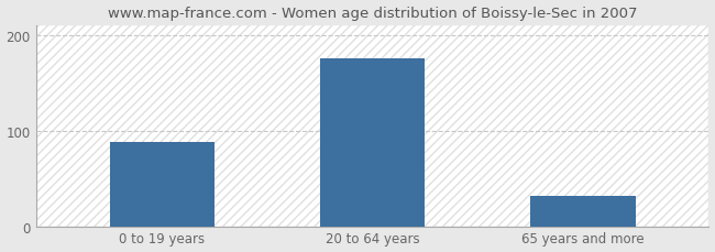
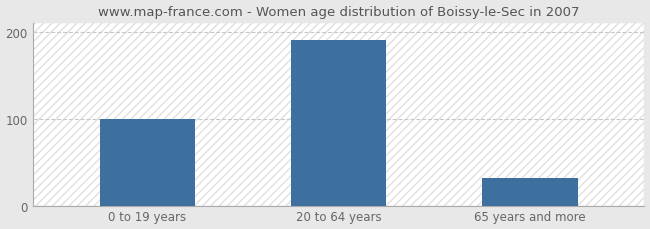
0 to 19 years: 88 -> 100
20 to 64 years: 175 -> 190
